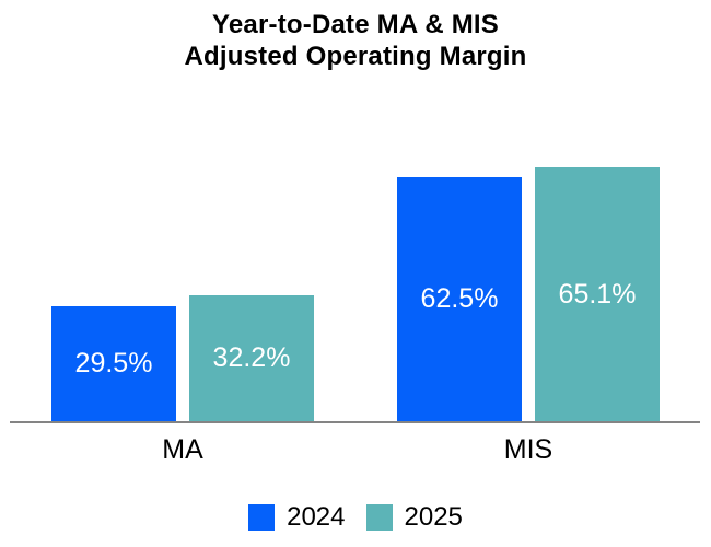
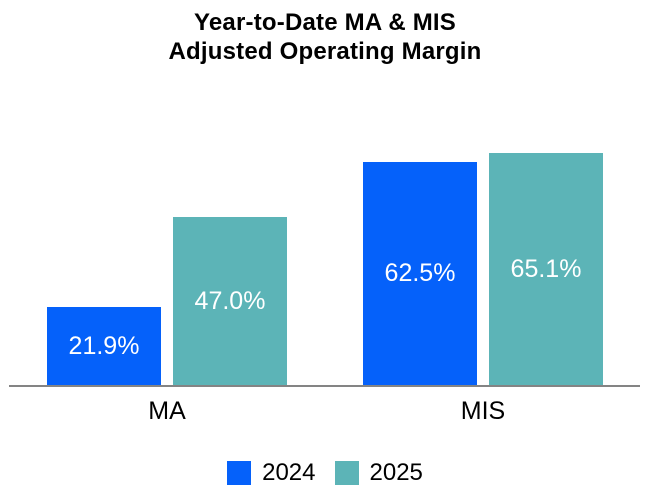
2024/MA: 29.5% -> 21.9%
2025/MA: 32.2% -> 47.0%
